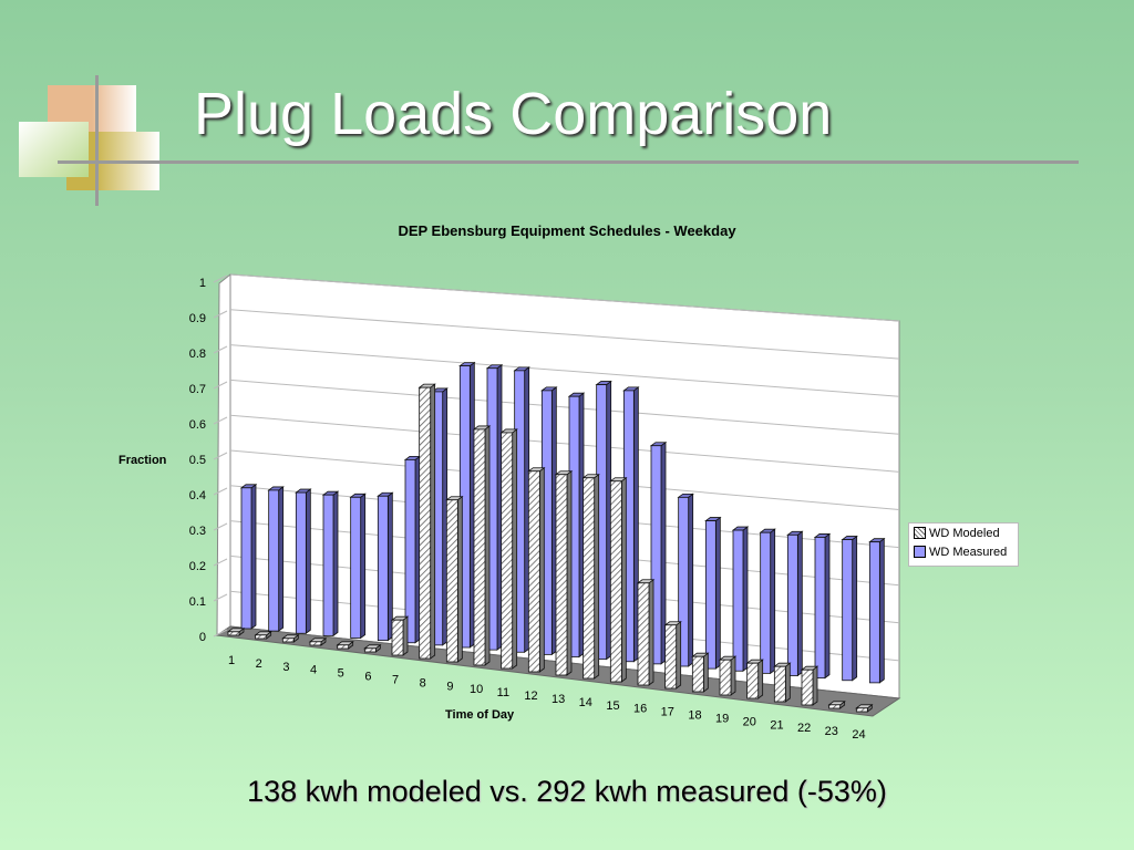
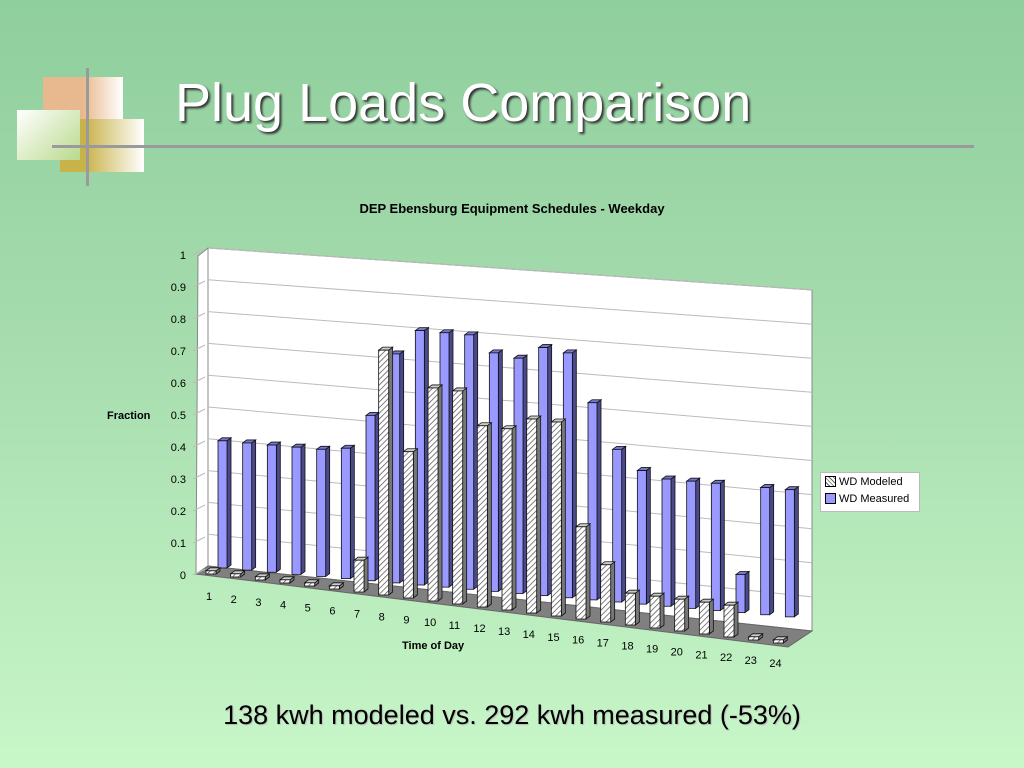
WD Modeled/14: 0.57 -> 0.61
WD Modeled/15: 0.57 -> 0.61
WD Measured/22: 0.40 -> 0.12
